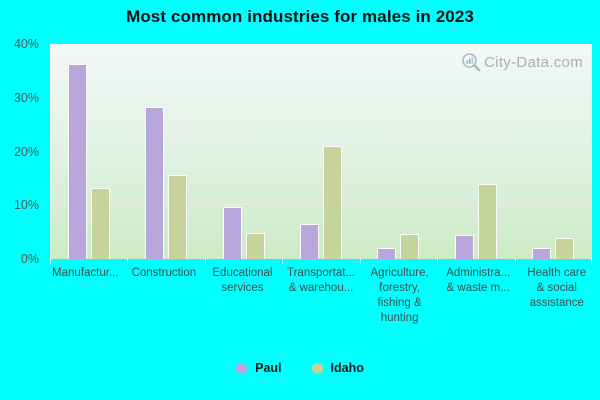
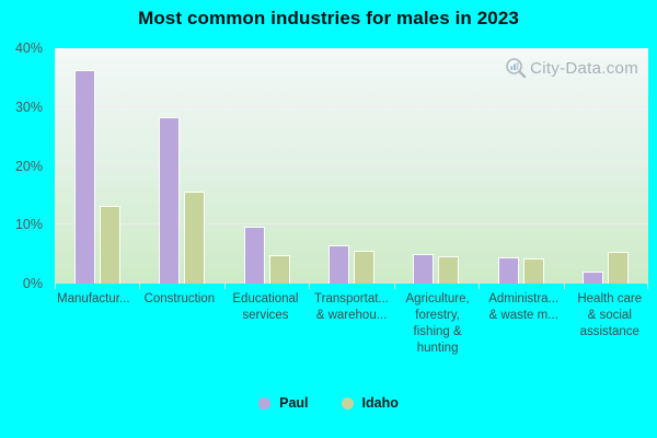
Idaho/Transportat... & warehou...: 21% -> 6%
Paul/Agriculture, forestry, fishing & hunting: 2% -> 5%
Idaho/Administra... & waste m...: 14% -> 4%
Idaho/Health care & social assistance: 4% -> 5%
